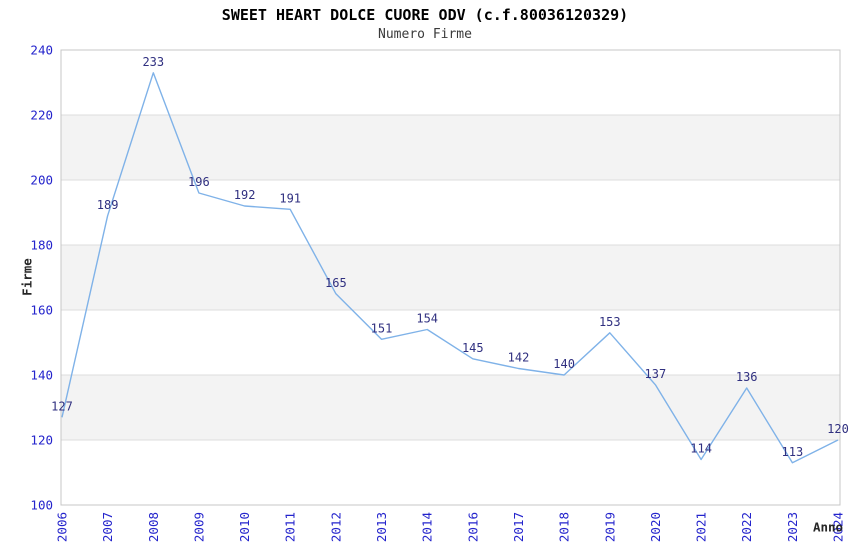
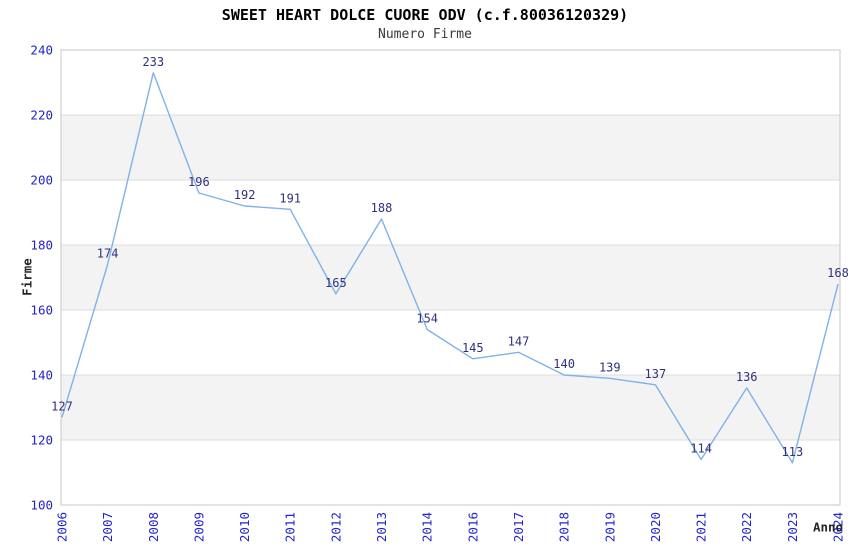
2007: 189 -> 174
2013: 151 -> 188
2017: 142 -> 147
2019: 153 -> 139
2024: 120 -> 168
